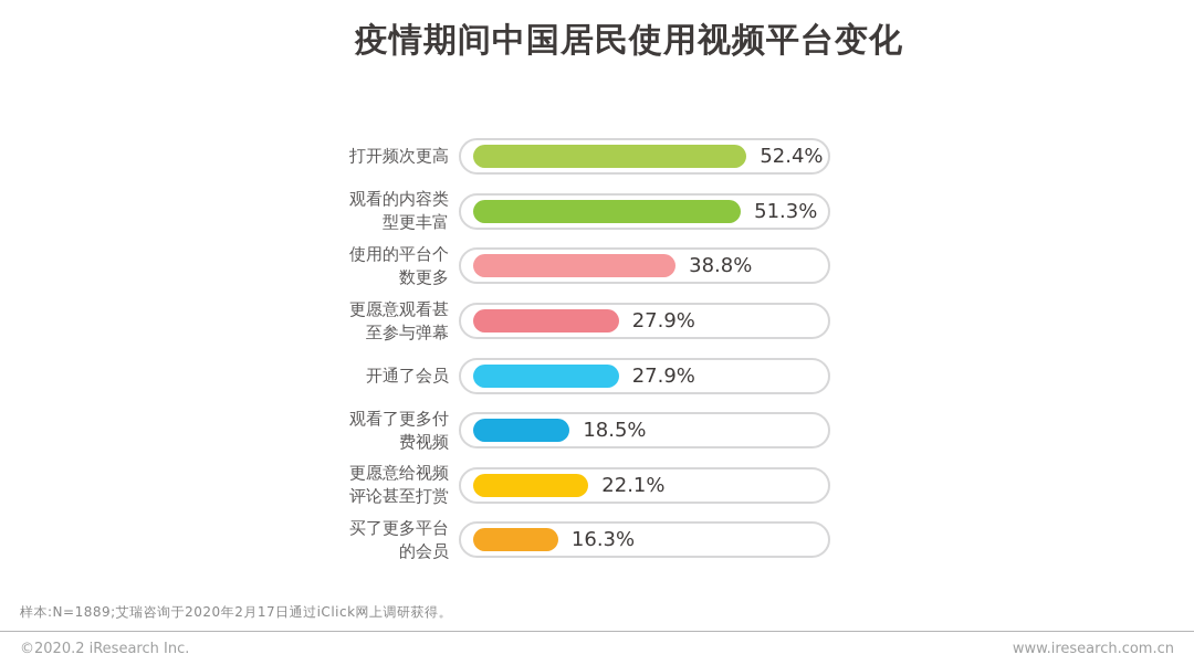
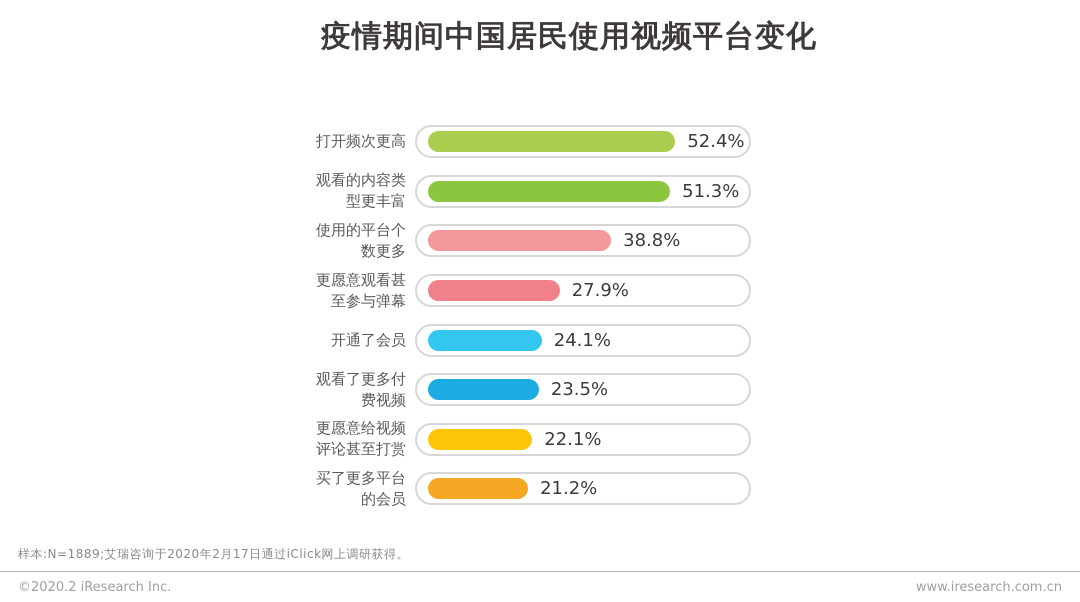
开通了会员: 27.9% -> 24.1%
观看了更多付费视频: 18.5% -> 23.5%
买了更多平台的会员: 16.3% -> 21.2%
